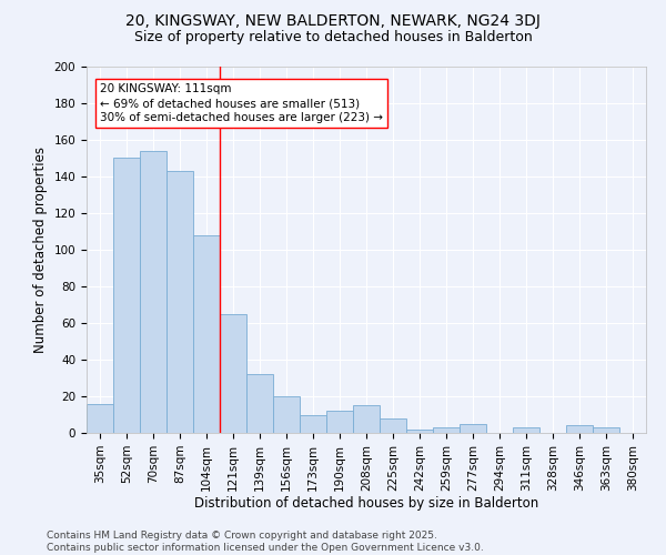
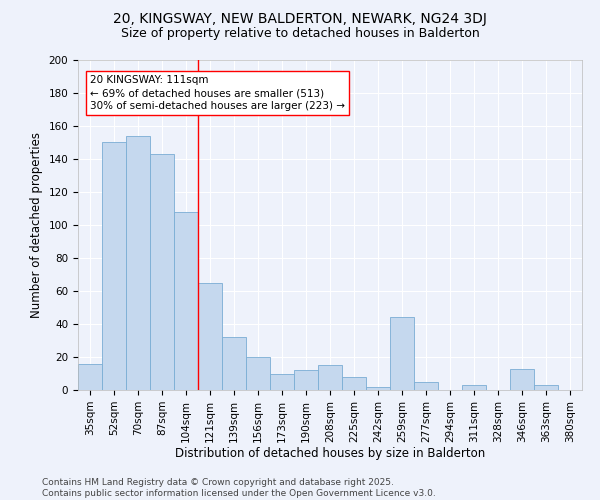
259sqm: 3 -> 44
346sqm: 4 -> 13
